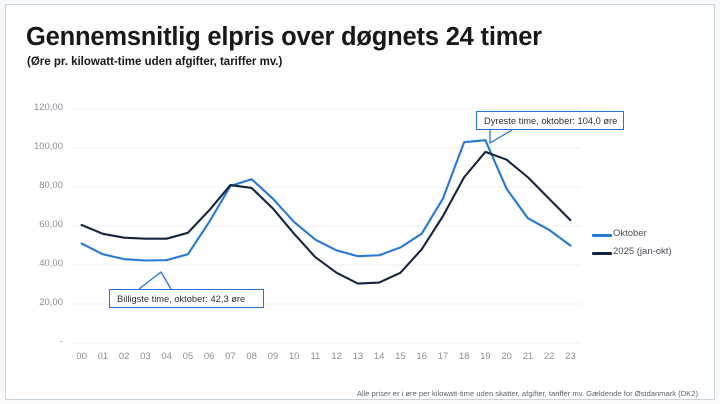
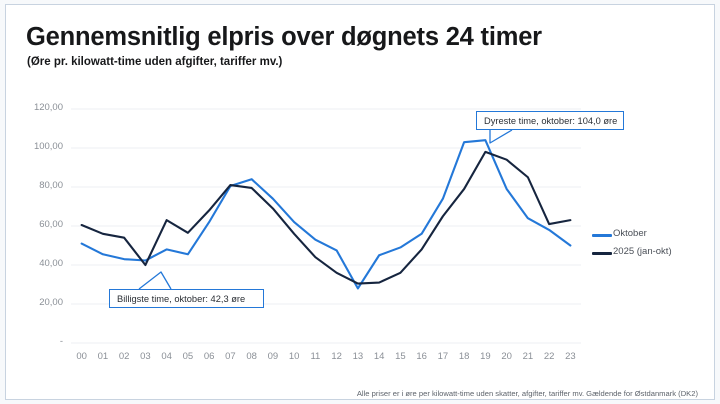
2025 (jan-okt)/03: 54 -> 40
Oktober/04: 42 -> 48
2025 (jan-okt)/04: 54 -> 63
Oktober/13: 44 -> 28
2025 (jan-okt)/18: 85 -> 79
2025 (jan-okt)/22: 74 -> 61
